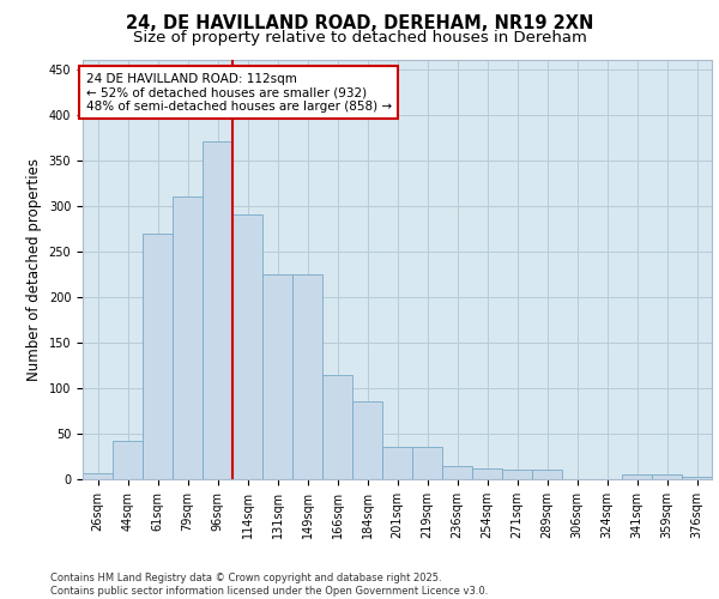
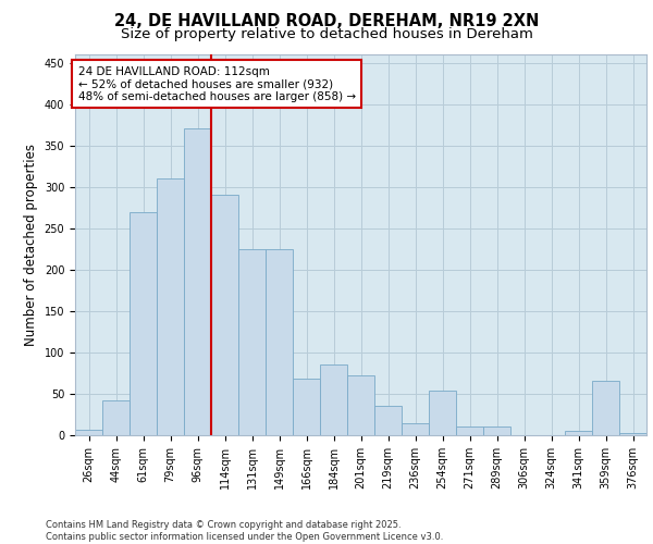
166sqm: 115 -> 68
201sqm: 35 -> 72
254sqm: 12 -> 54
359sqm: 5 -> 66
